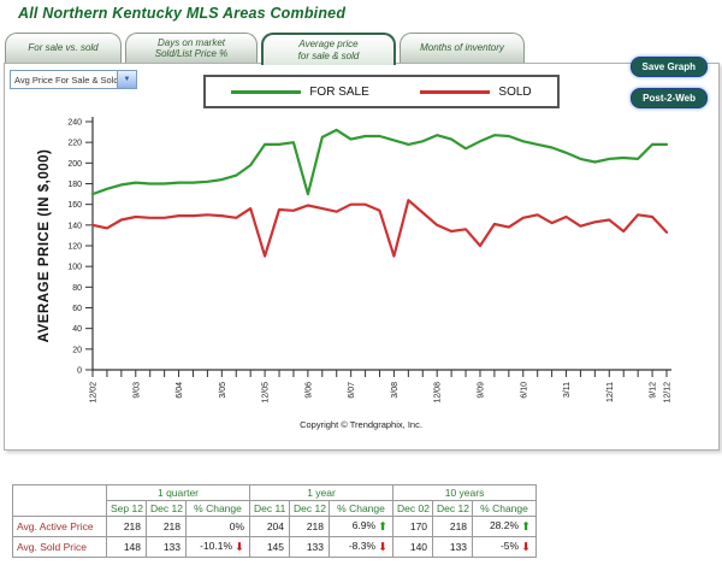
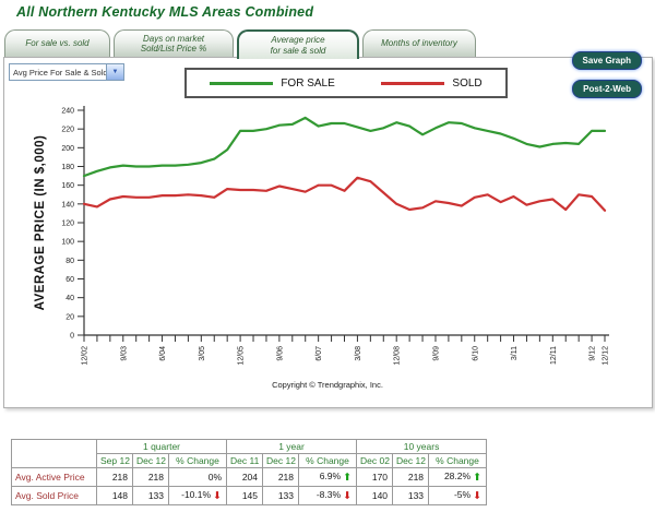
SOLD/12/05: 110 -> 160
FOR SALE/9/06: 170 -> 220
SOLD/3/08: 110 -> 170
SOLD/9/09: 120 -> 140
